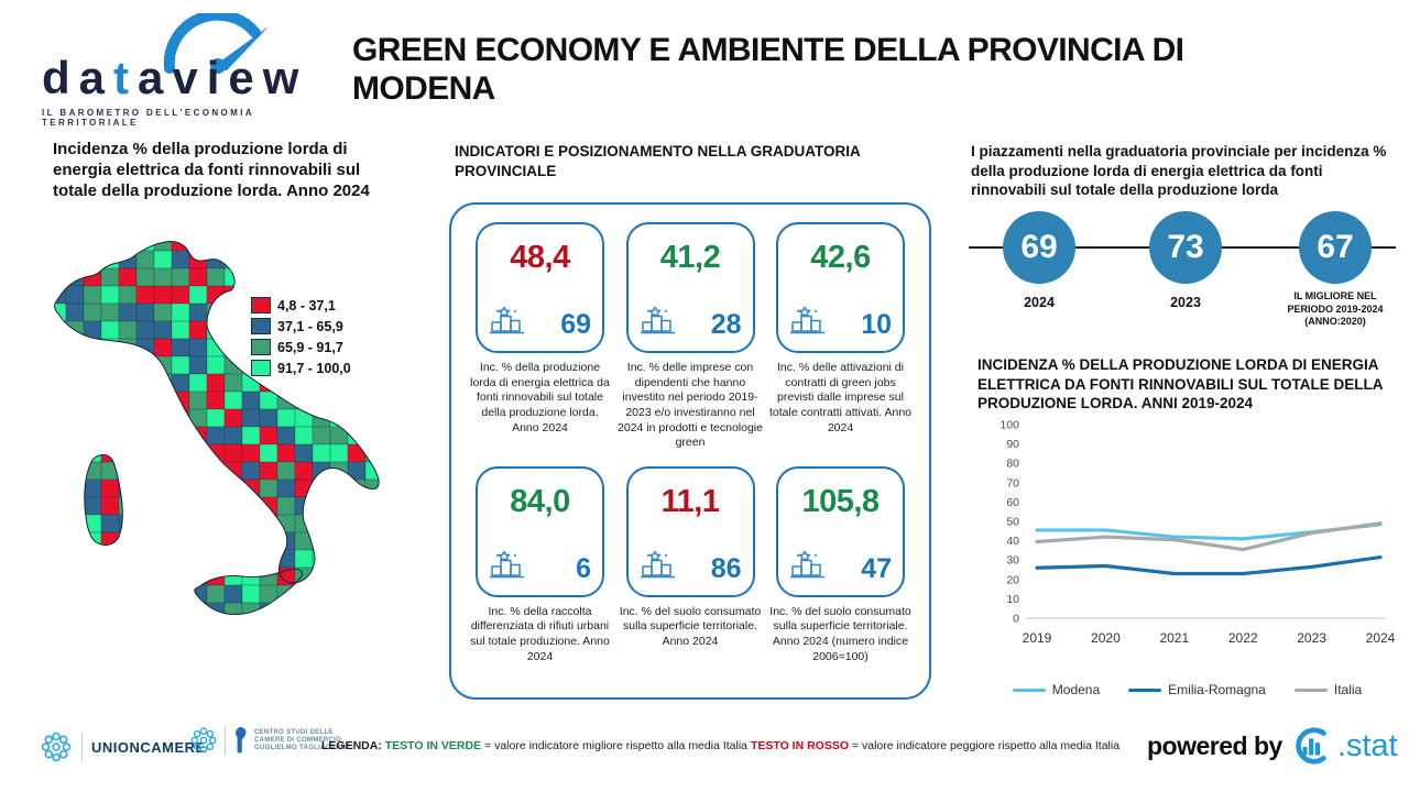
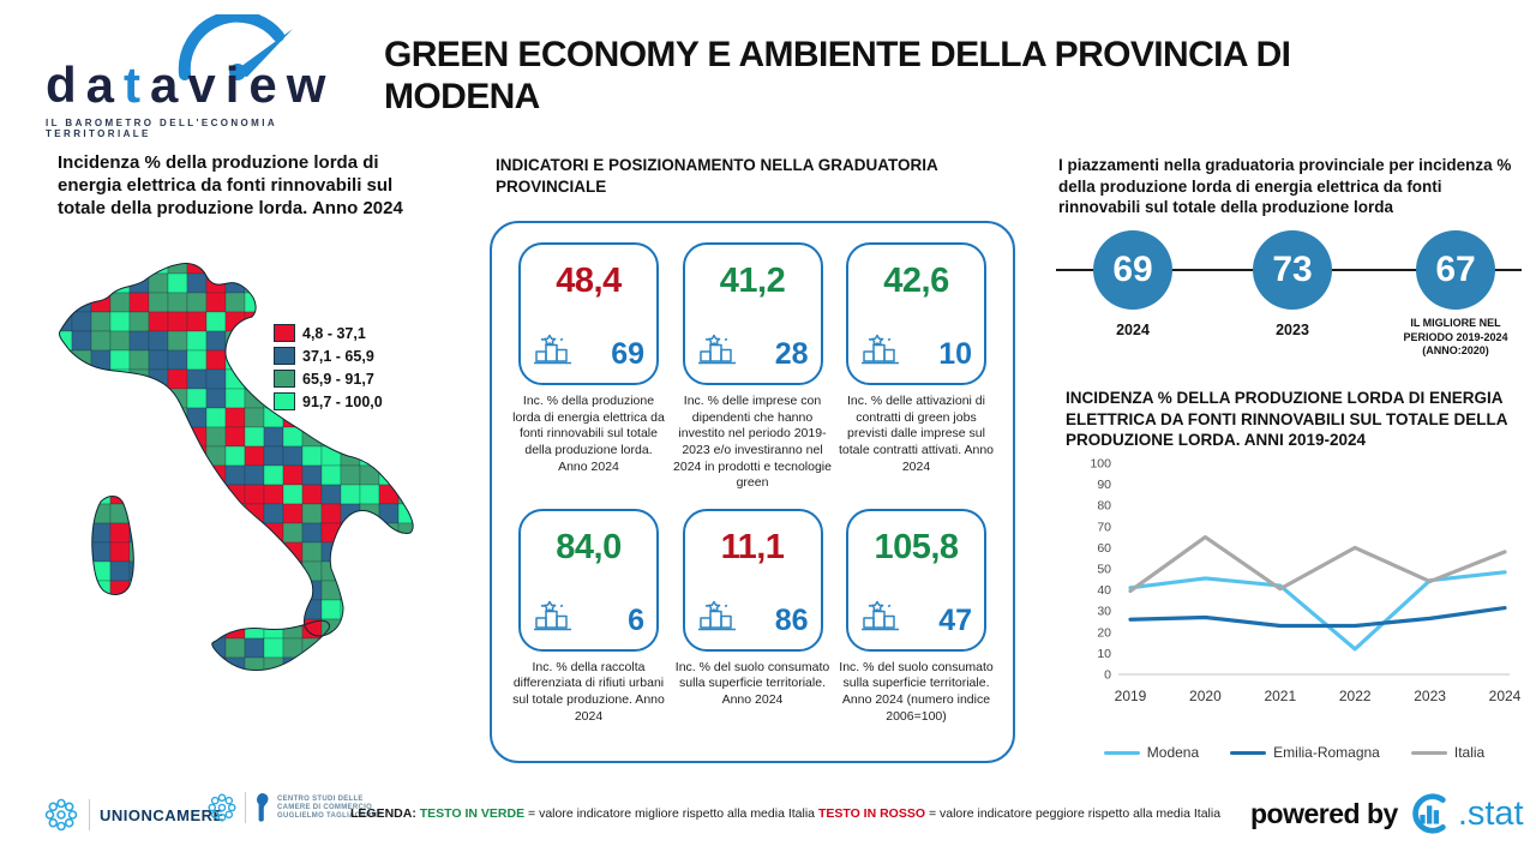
Modena/2019: 46 -> 41
Italia/2020: 42 -> 65
Modena/2022: 41 -> 12
Italia/2022: 36 -> 60
Italia/2024: 49 -> 58
